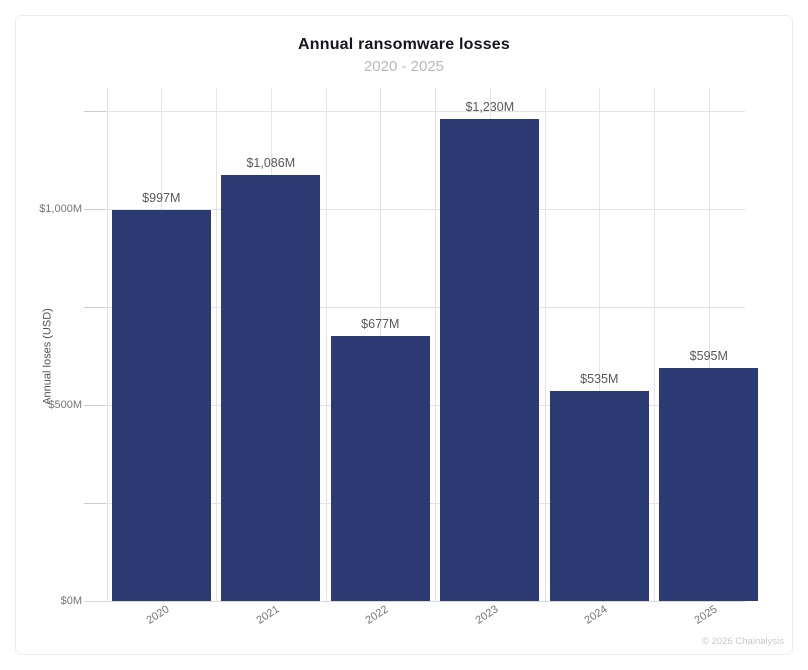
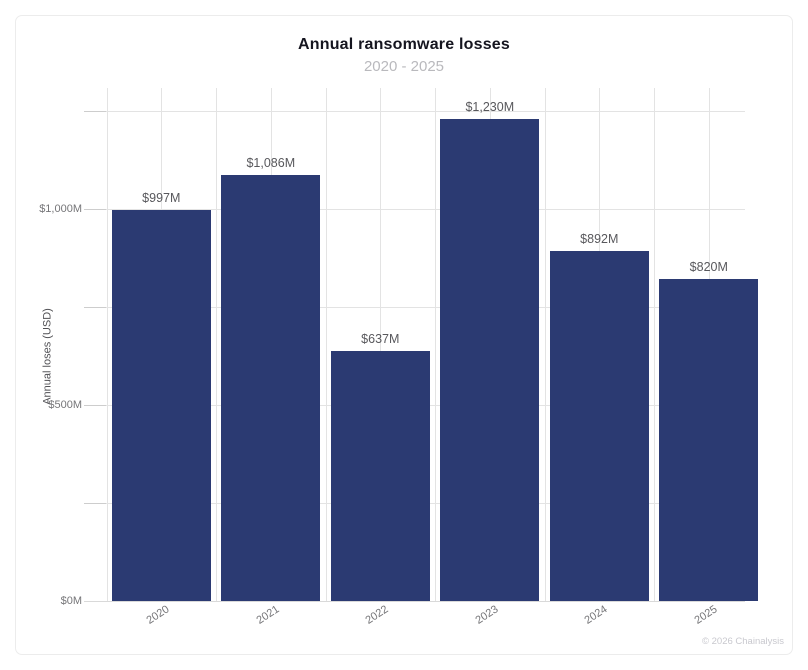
2022: $677M -> $637M
2024: $535M -> $892M
2025: $595M -> $820M
